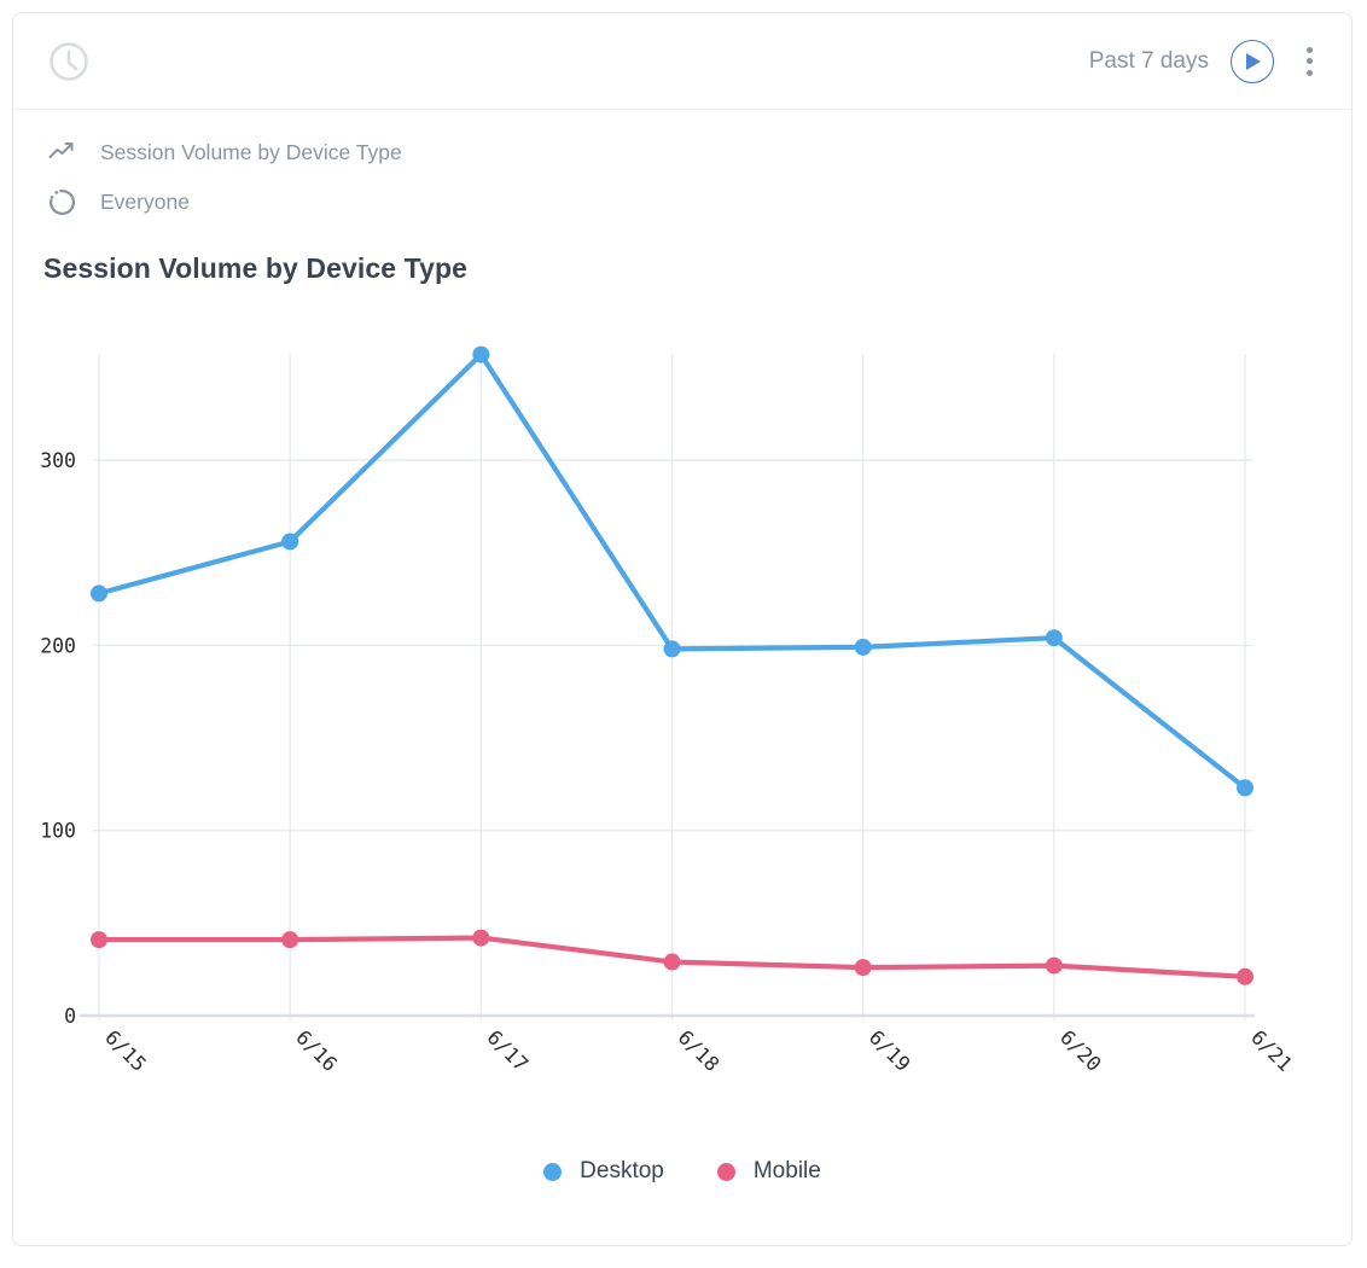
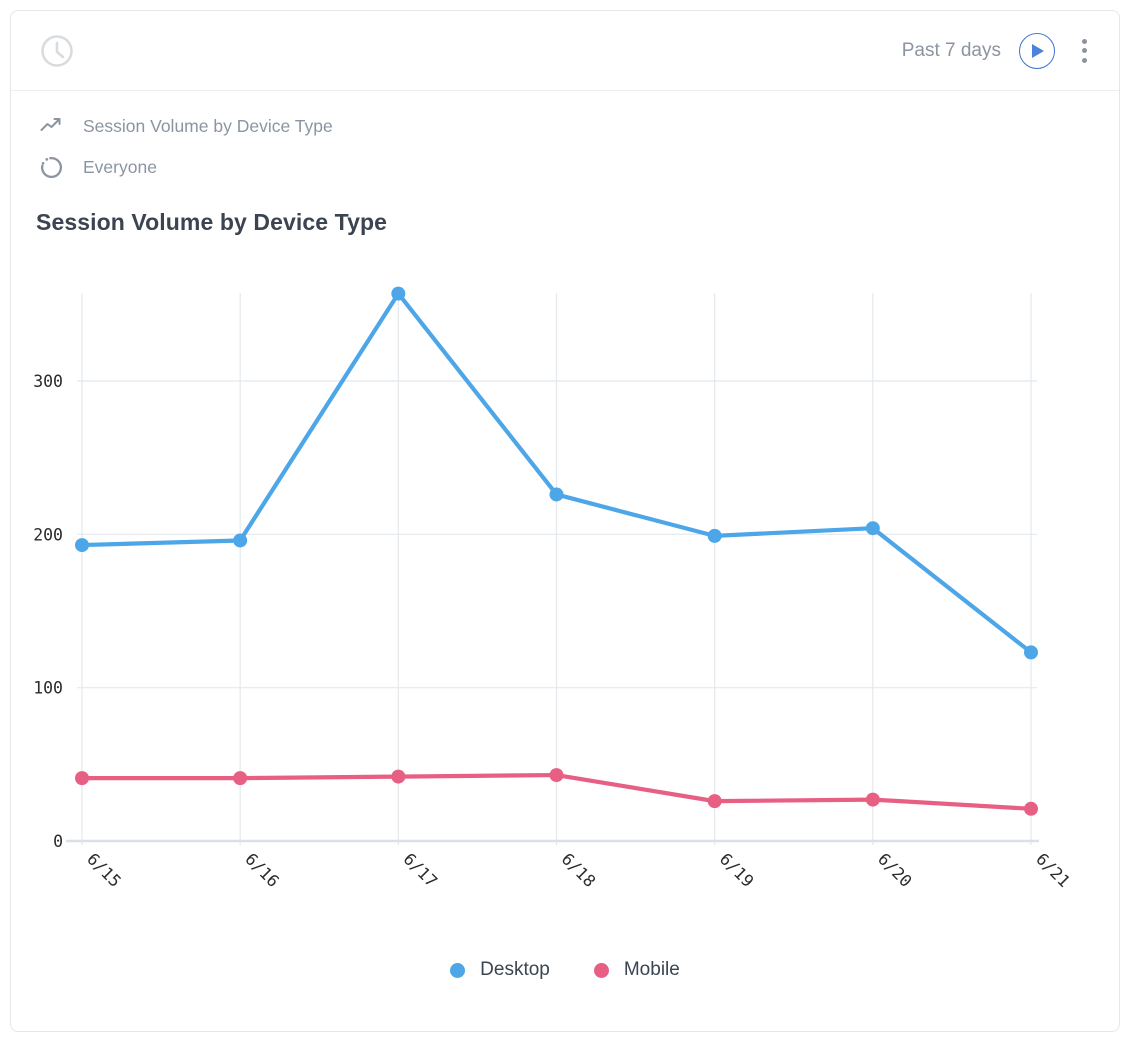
Desktop/6/15: 228 -> 193
Desktop/6/16: 256 -> 196
Desktop/6/18: 198 -> 226
Mobile/6/18: 29 -> 43
